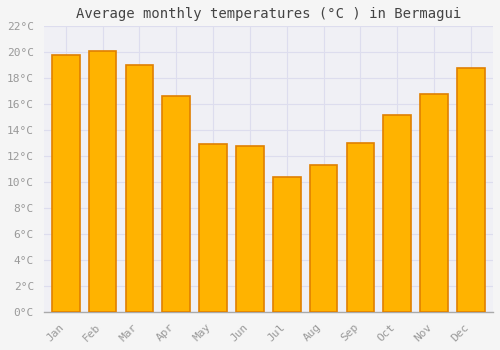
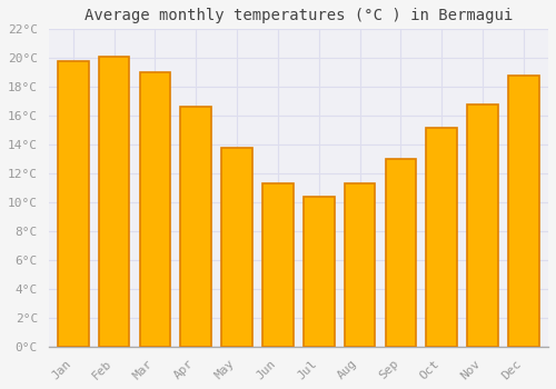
May: 12.9°C -> 13.8°C
Jun: 12.8°C -> 11.3°C
